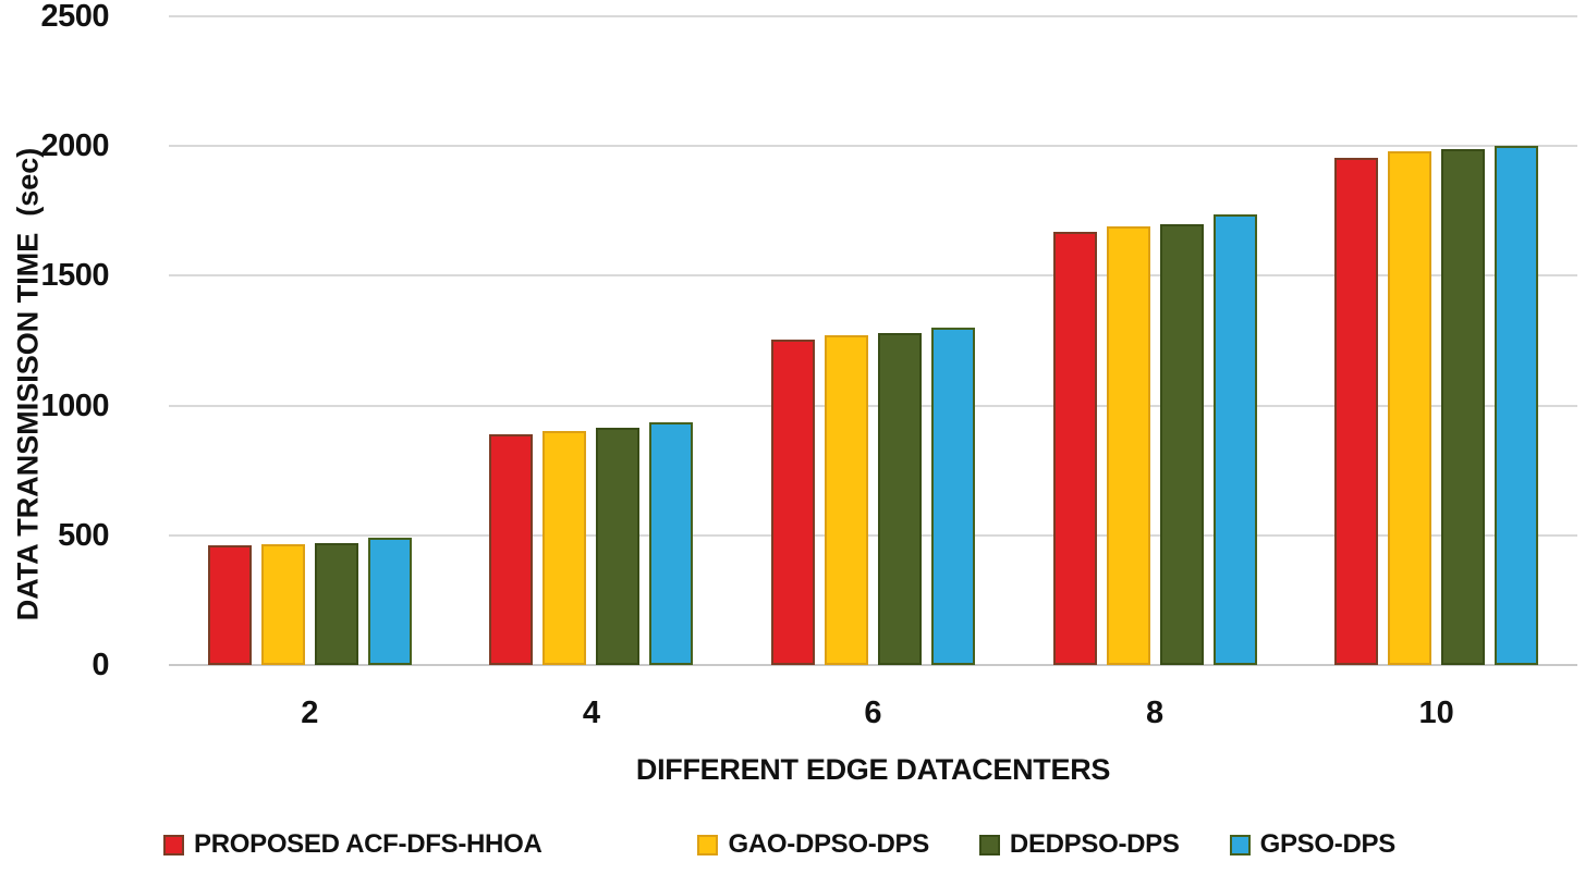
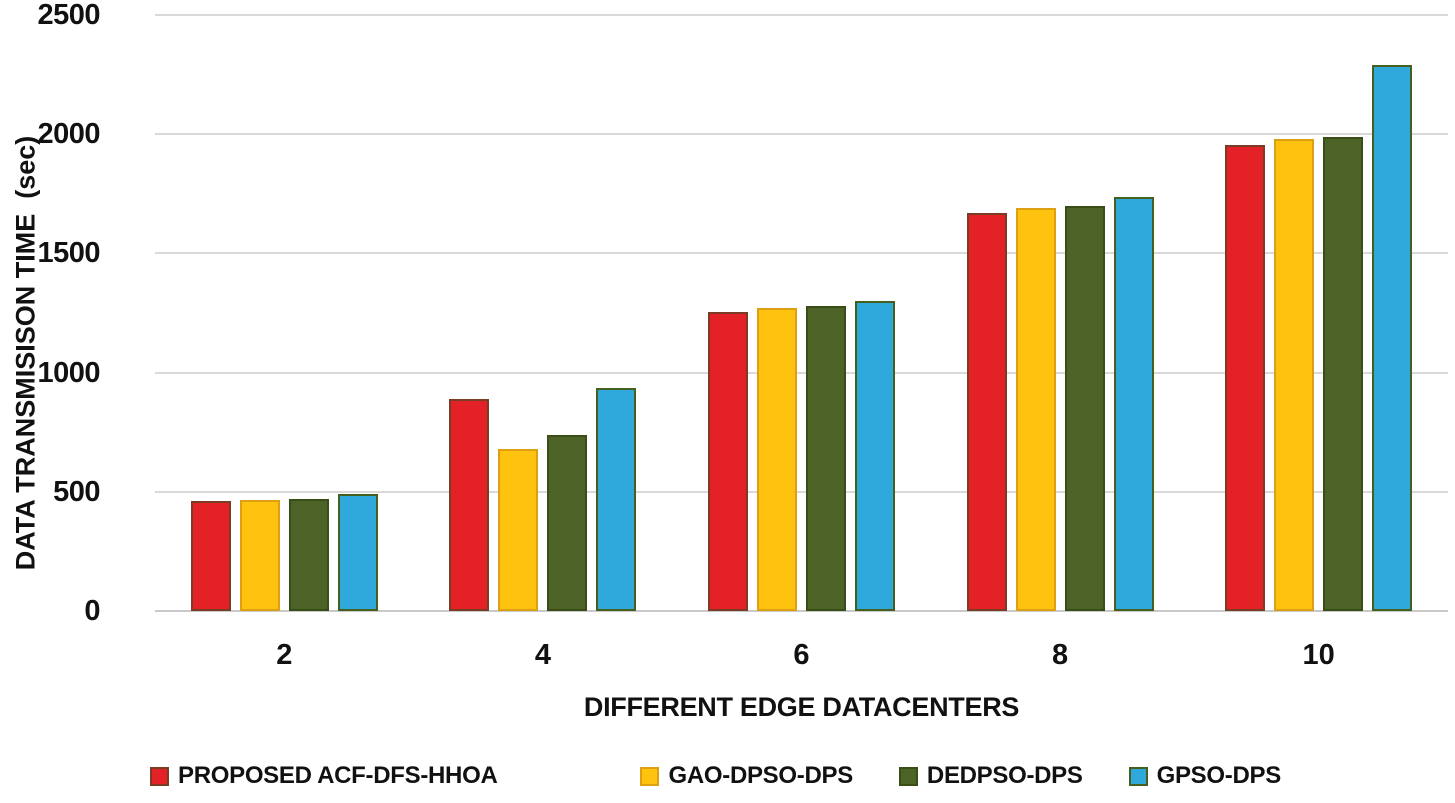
GAO-DPSO-DPS/4: 900 -> 680
DEDPSO-DPS/4: 920 -> 740
GPSO-DPS/10: 2000 -> 2290
